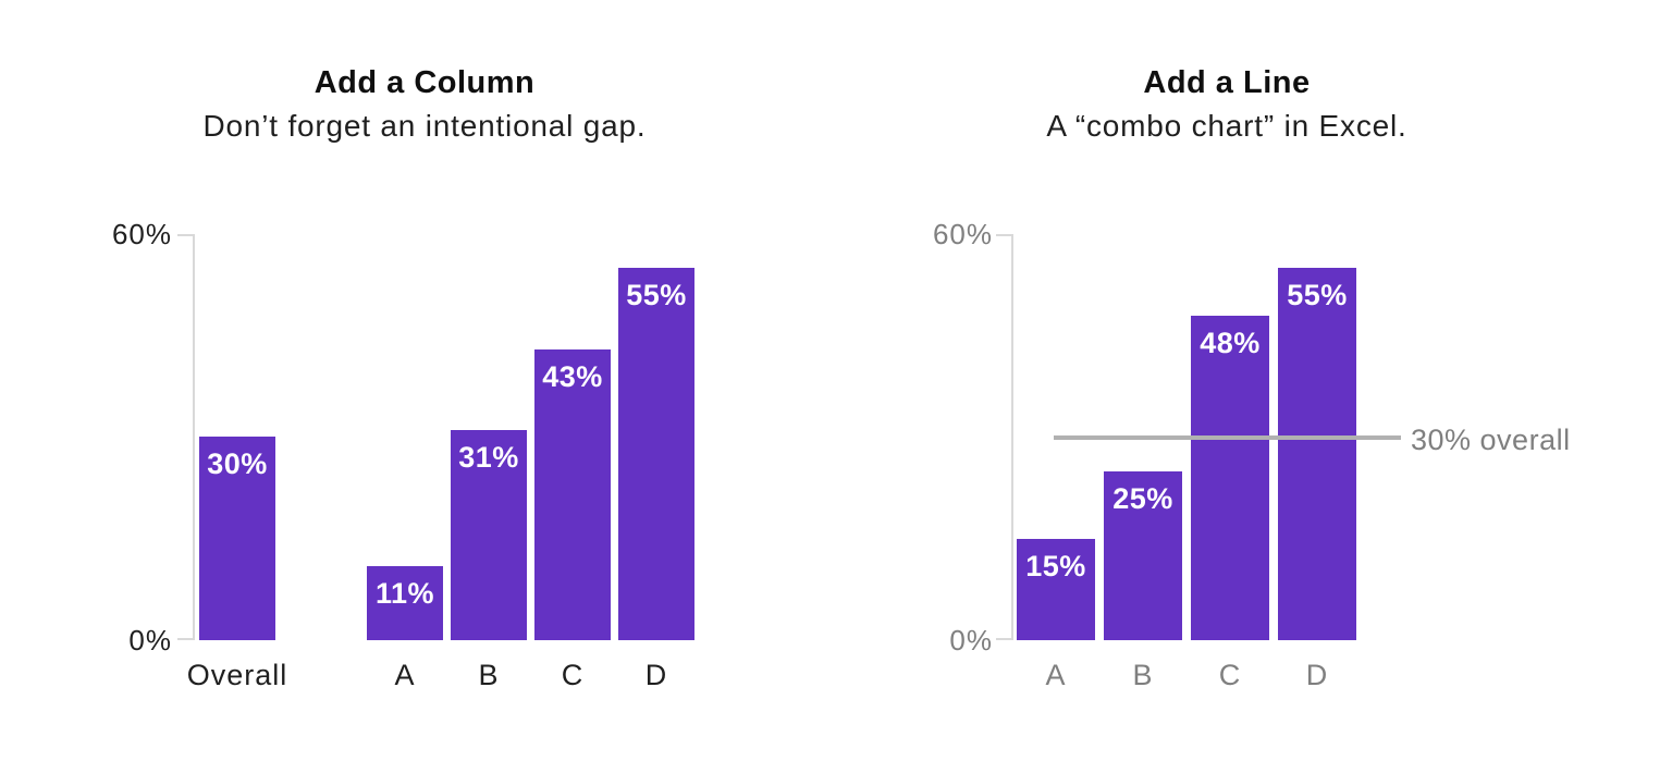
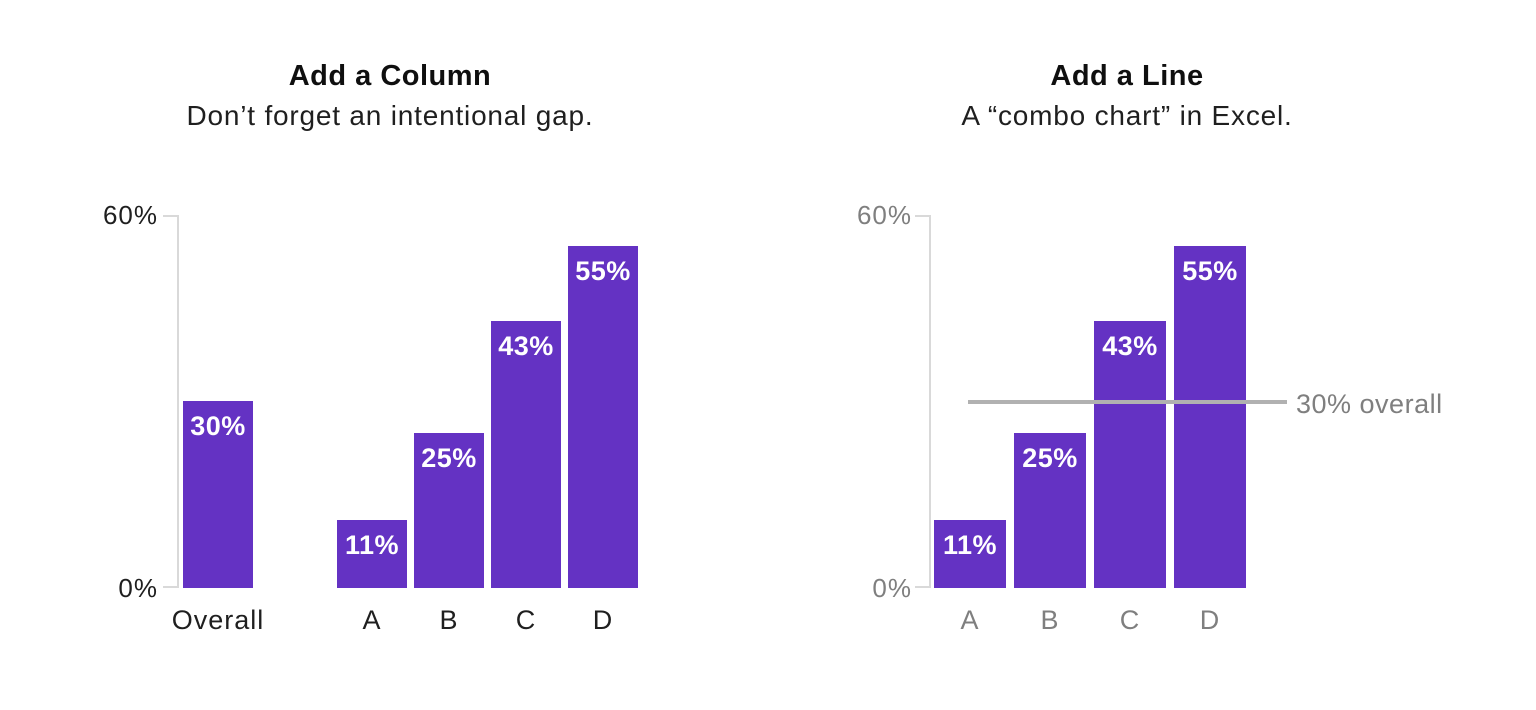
Add a Column/B: 31% -> 25%
Add a Line/A: 15% -> 11%
Add a Line/C: 48% -> 43%
